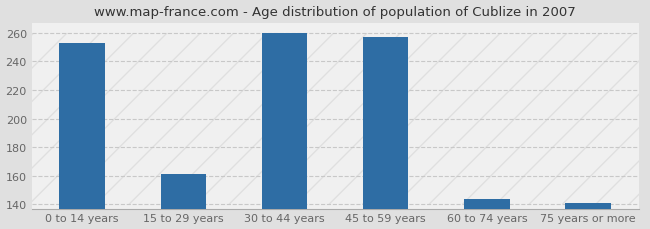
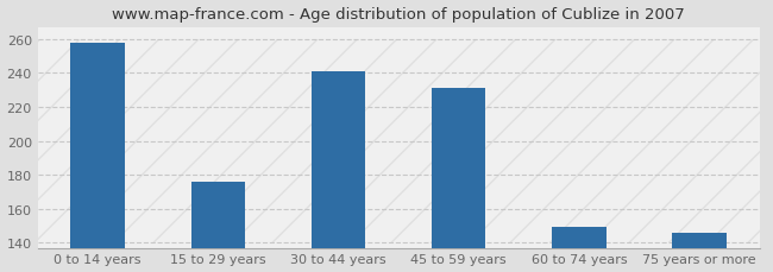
0 to 14 years: 253 -> 258
15 to 29 years: 161 -> 176
30 to 44 years: 260 -> 241
45 to 59 years: 257 -> 231
60 to 74 years: 144 -> 149
75 years or more: 141 -> 146
